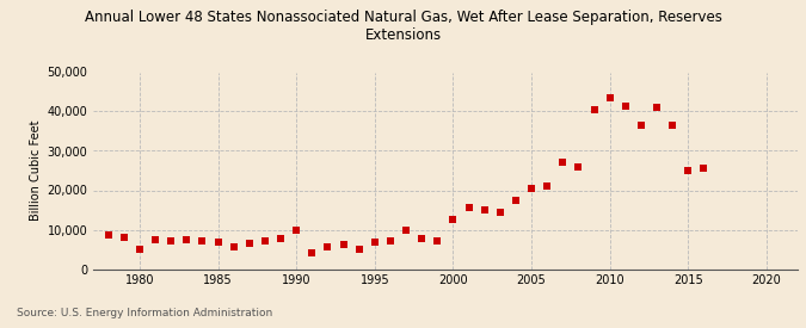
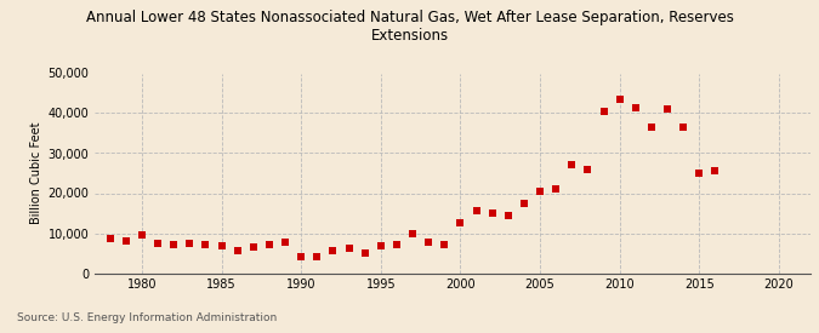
1980: 5,000 -> 9,500
1990: 10,000 -> 4,200
